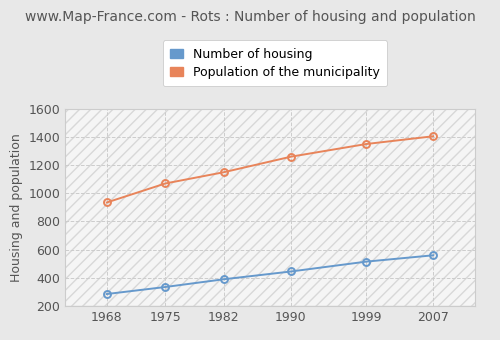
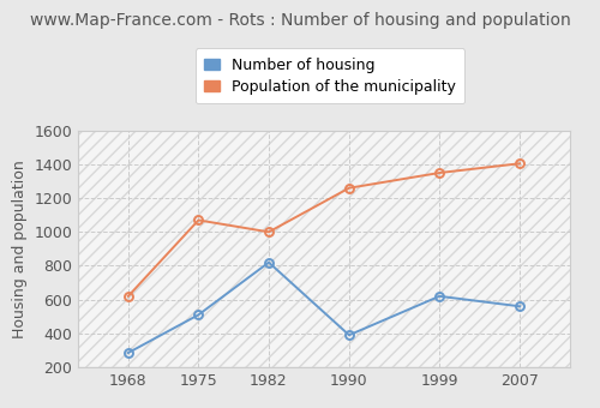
Population of the municipality/1968: 940 -> 620
Number of housing/1975: 340 -> 510
Number of housing/1982: 390 -> 820
Population of the municipality/1982: 1150 -> 1000
Number of housing/1990: 440 -> 390
Number of housing/1999: 520 -> 620
